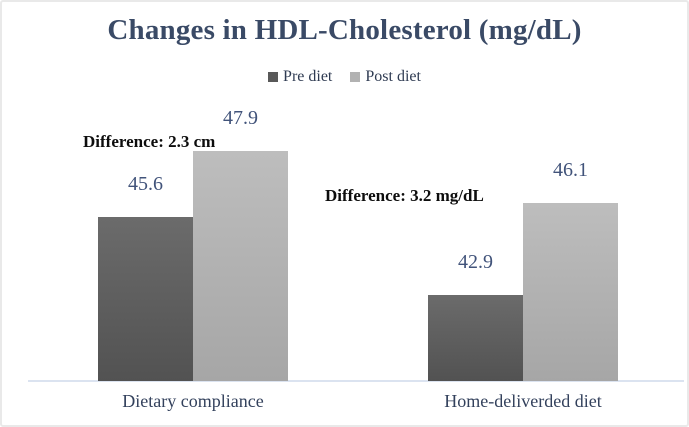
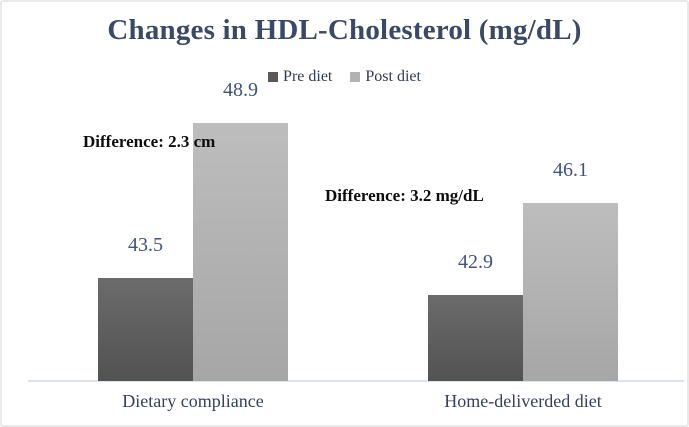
Pre diet/Dietary compliance: 45.6 -> 43.5
Post diet/Dietary compliance: 47.9 -> 48.9
